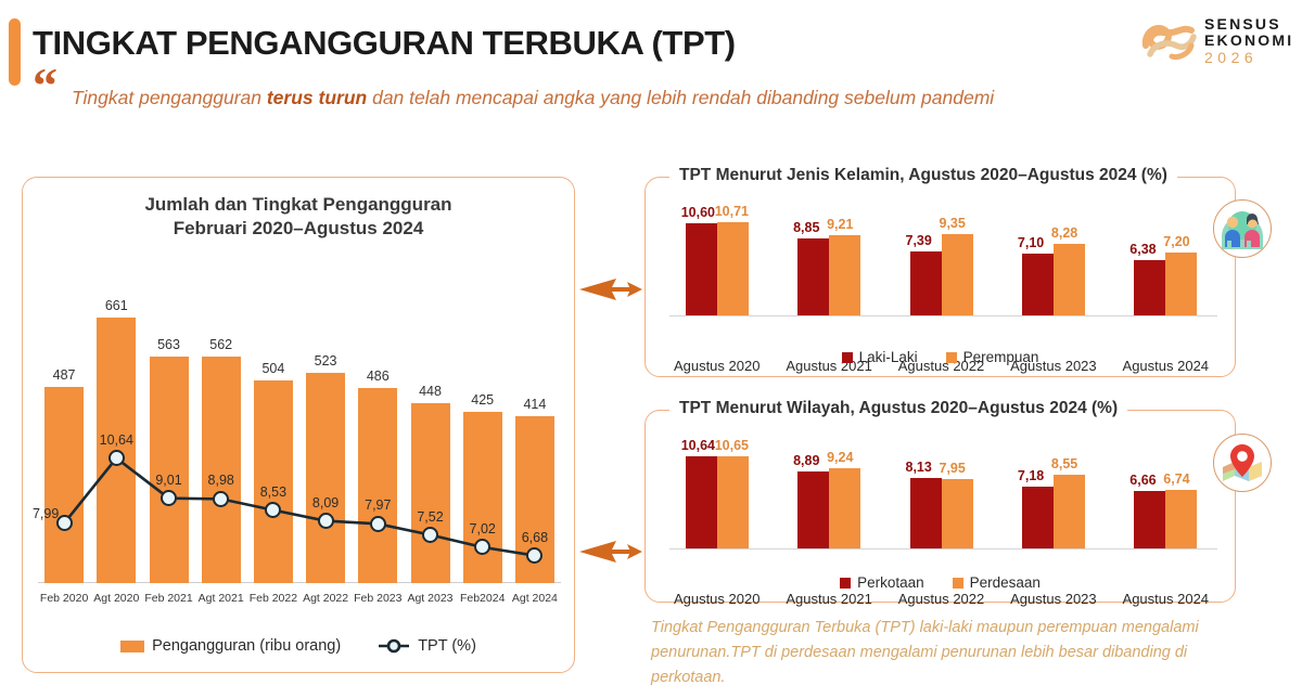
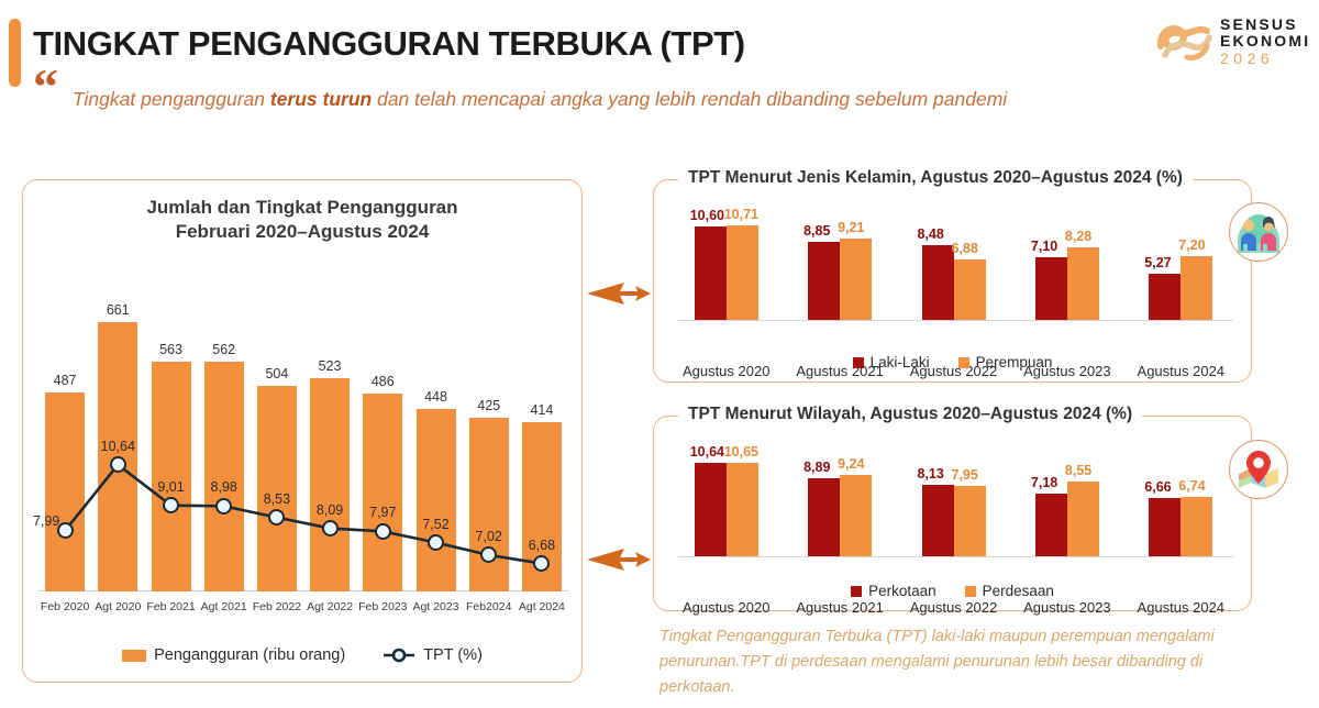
TPT Menurut Jenis Kelamin, Agustus 2020–Agustus 2024 (%)/Laki-Laki/Agustus 2022: 7,39 -> 8,48
TPT Menurut Jenis Kelamin, Agustus 2020–Agustus 2024 (%)/Perempuan/Agustus 2022: 9,35 -> 6,88
TPT Menurut Jenis Kelamin, Agustus 2020–Agustus 2024 (%)/Laki-Laki/Agustus 2024: 6,38 -> 5,27
